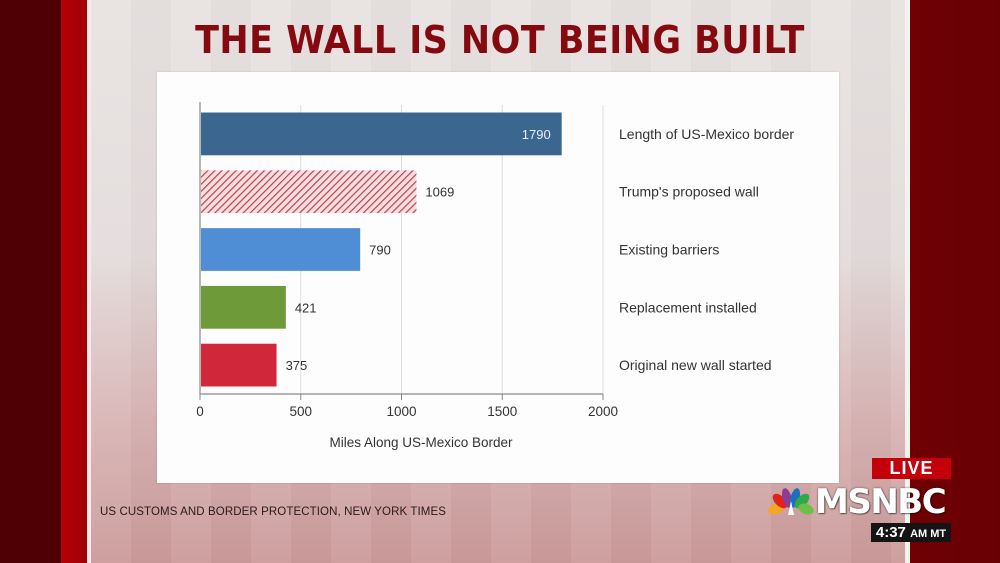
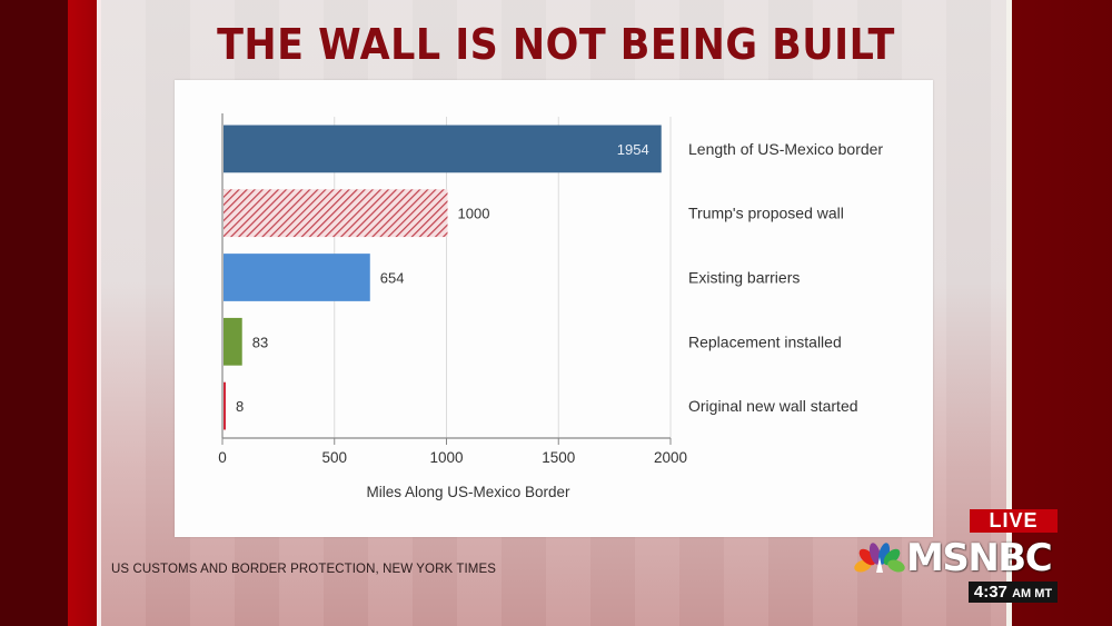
Length of US-Mexico border: 1790 -> 1954
Trump's proposed wall: 1069 -> 1000
Existing barriers: 790 -> 654
Replacement installed: 421 -> 83
Original new wall started: 375 -> 8
